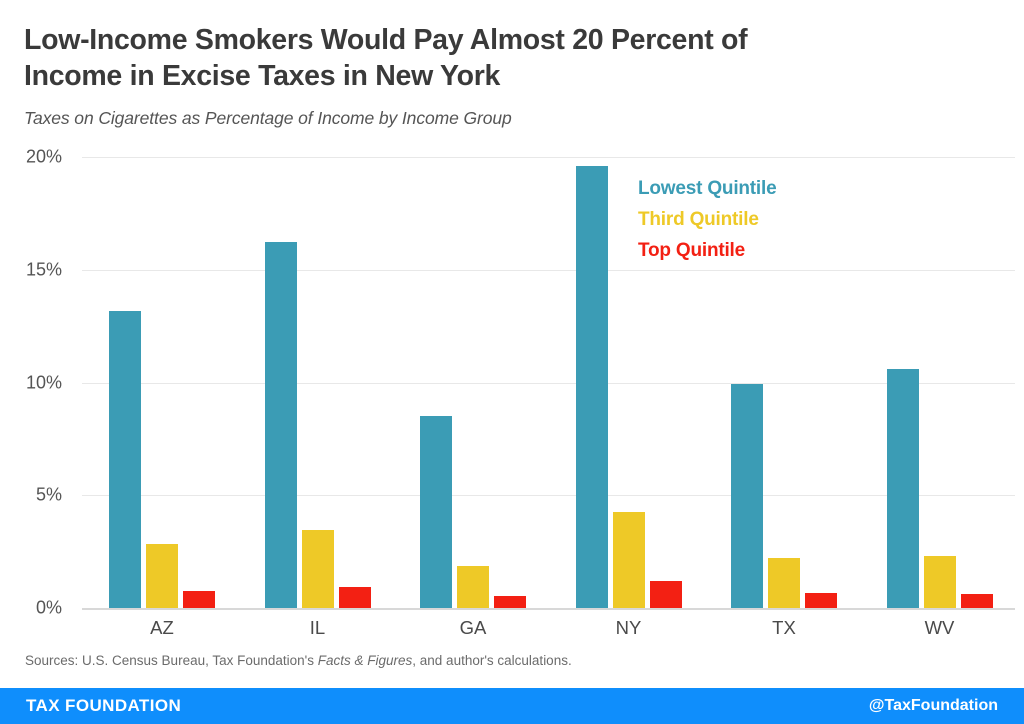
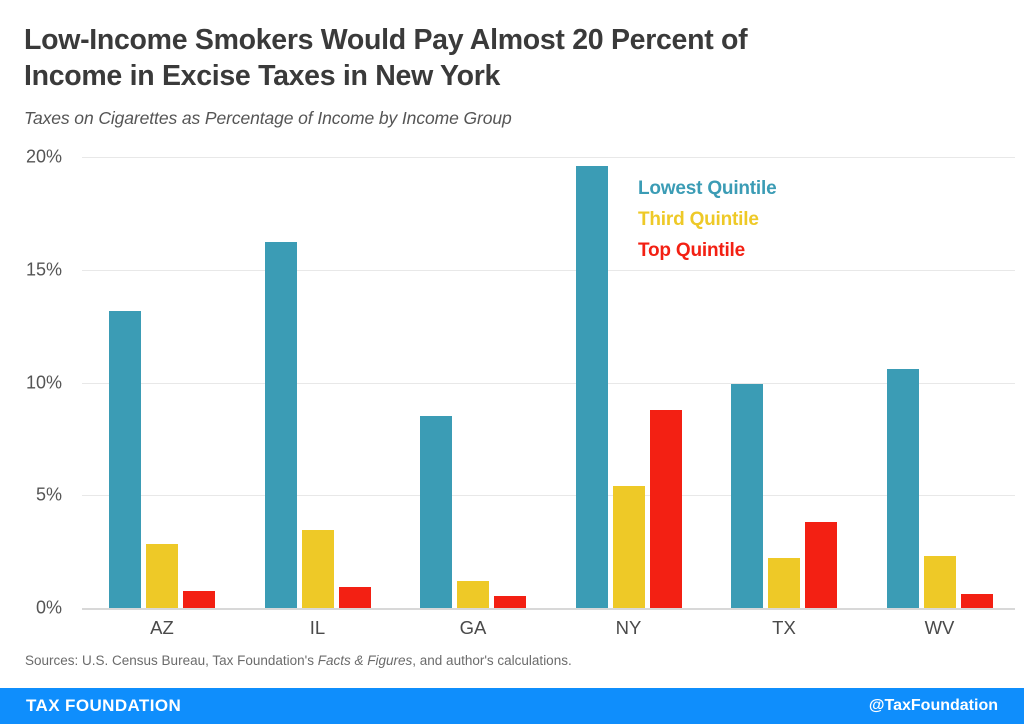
Third Quintile/GA: 1.9% -> 1.2%
Third Quintile/NY: 4.2% -> 5.4%
Top Quintile/NY: 1.2% -> 8.8%
Top Quintile/TX: 0.7% -> 3.8%
